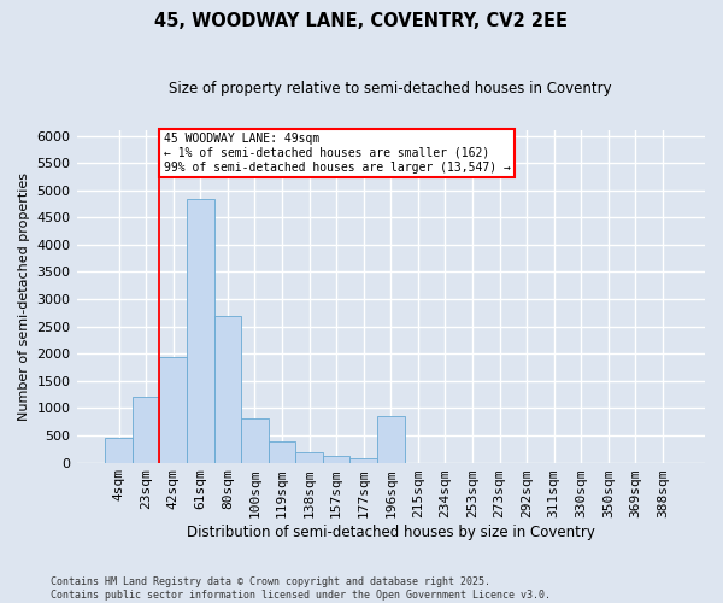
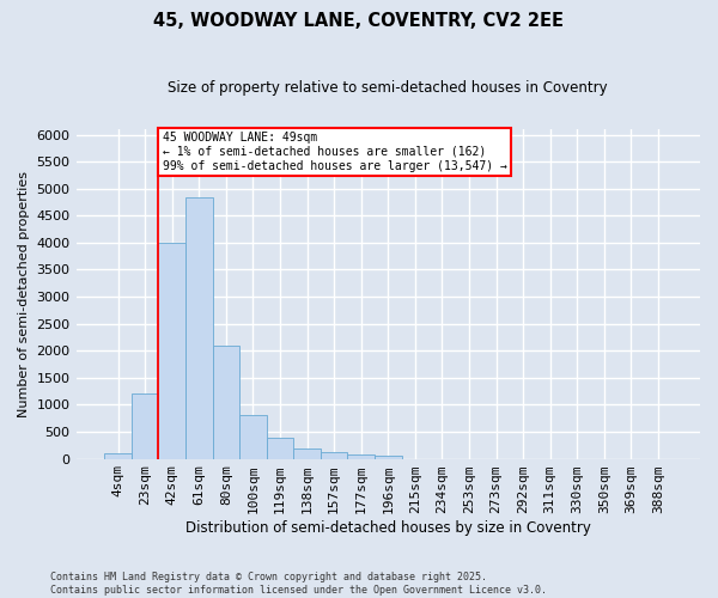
4sqm: 450 -> 100
42sqm: 1950 -> 4000
80sqm: 2700 -> 2100
196sqm: 850 -> 50
